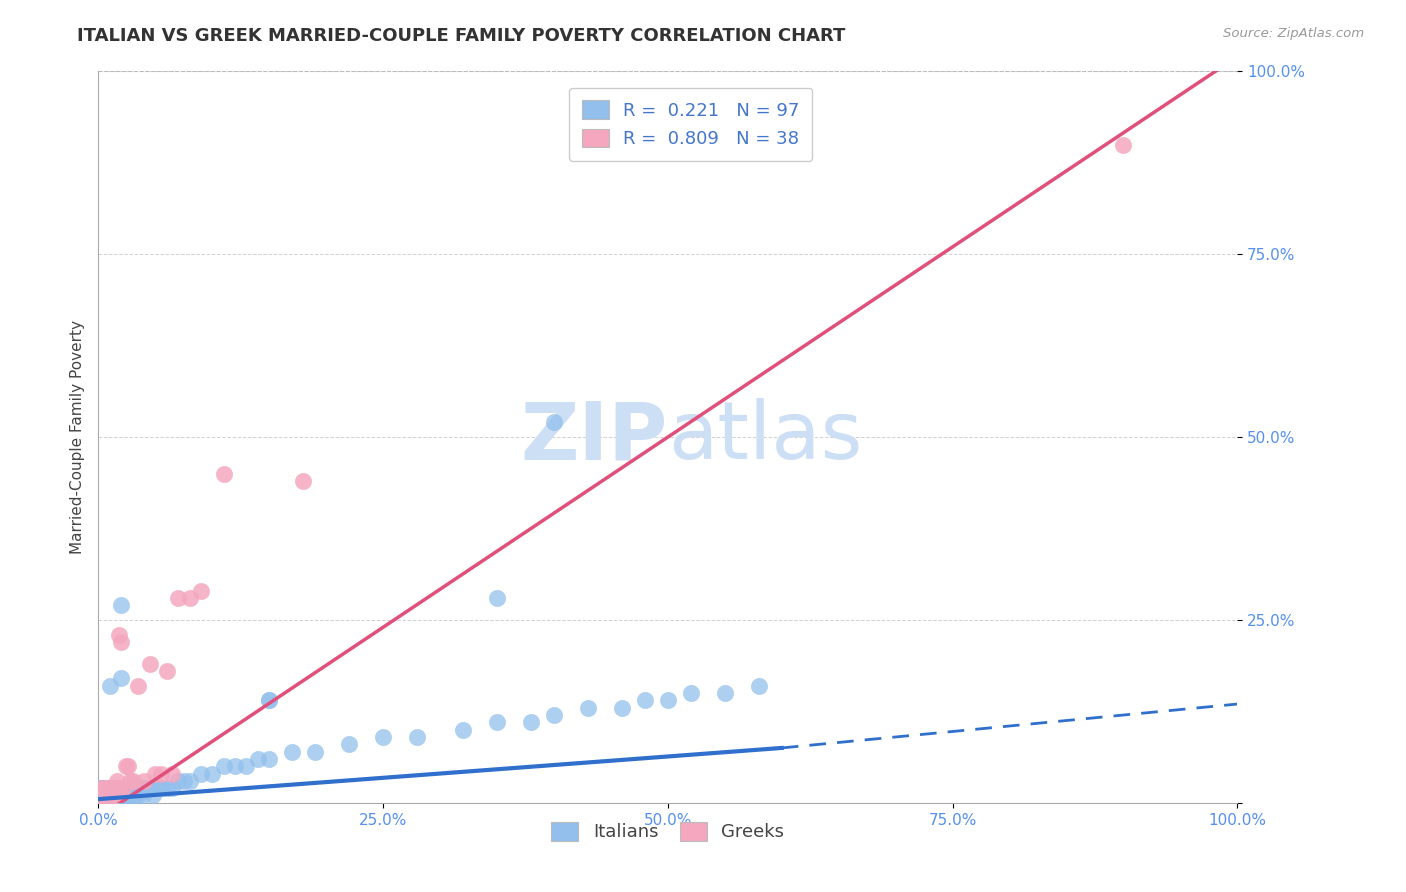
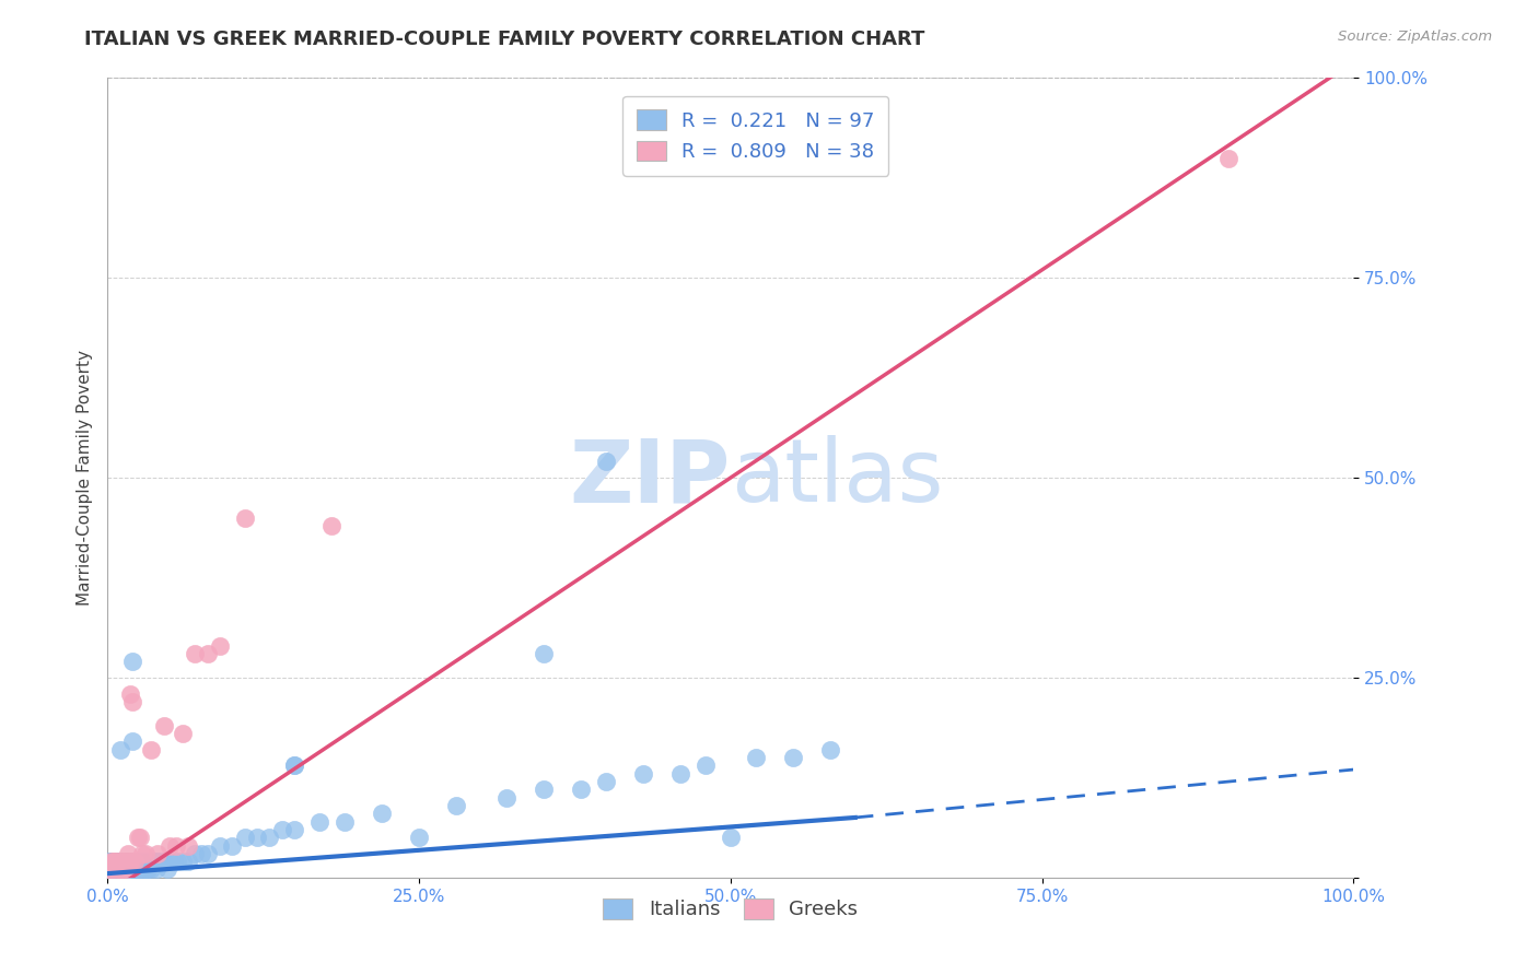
Italians/25.0%: 9% -> 5%
Italians/50.0%: 14% -> 5%
